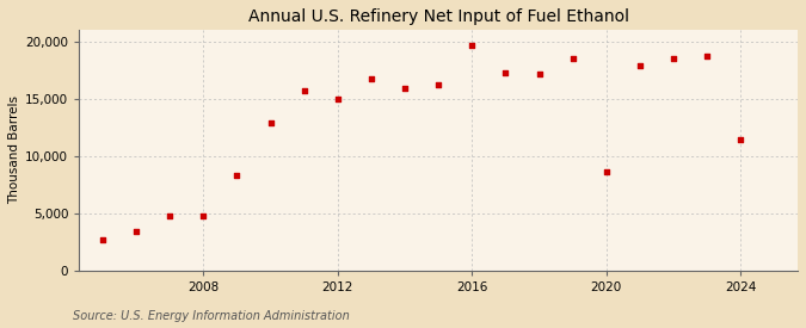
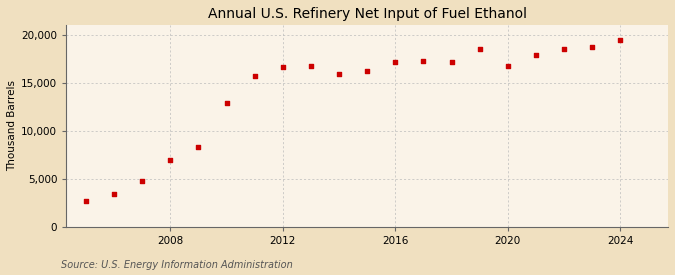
2008: 4,800 -> 7,000
2012: 15,000 -> 16,600
2016: 19,600 -> 17,100
2020: 8,600 -> 16,700
2024: 11,400 -> 19,400
